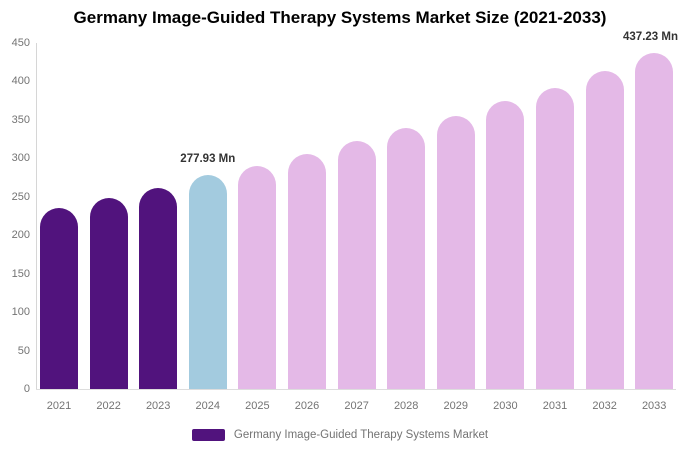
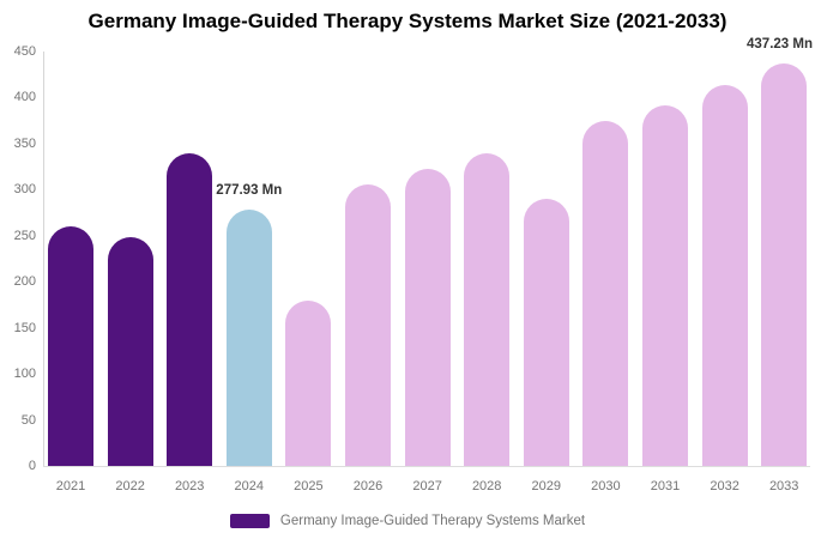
2021: 240 -> 260
2023: 260 -> 340
2025: 290 -> 180
2029: 360 -> 290
